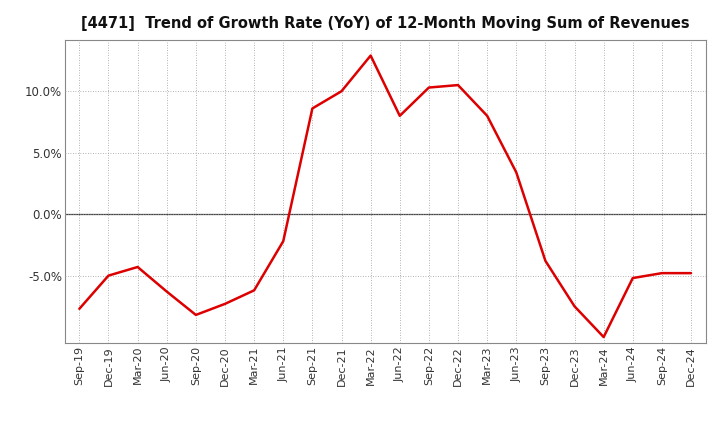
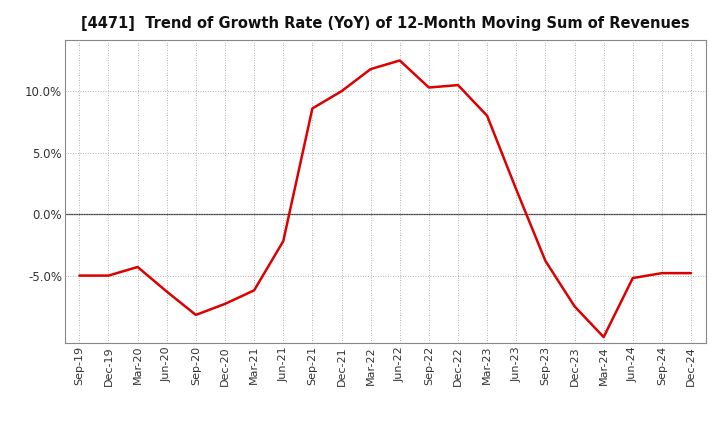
Sep-19: -7.7% -> -5.0%
Mar-22: 12.9% -> 11.8%
Jun-22: 8.0% -> 12.5%
Jun-23: 3.4% -> 2.0%
